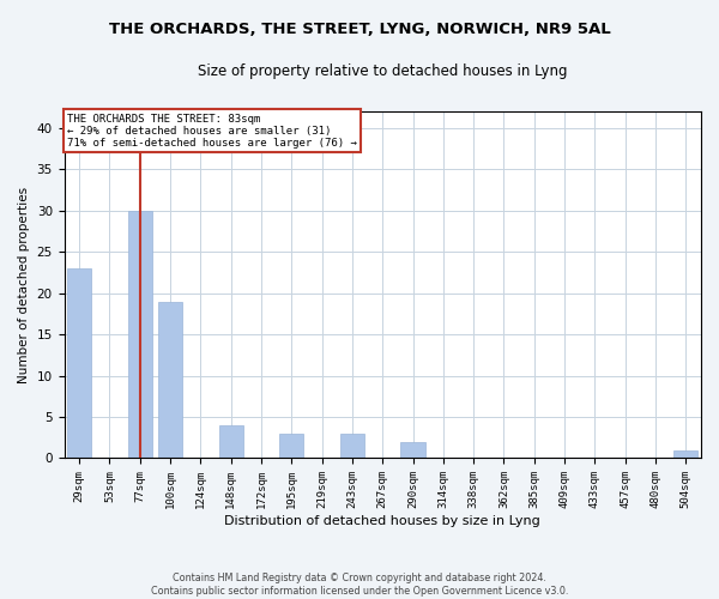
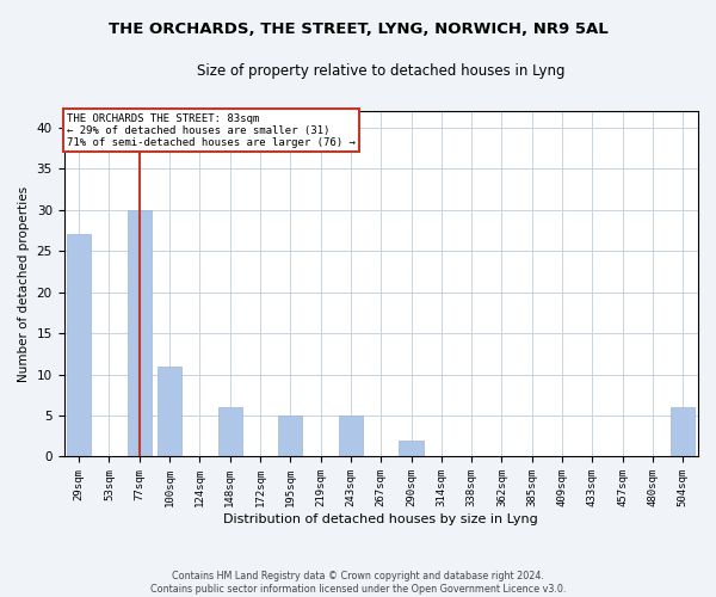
29sqm: 23 -> 27
100sqm: 19 -> 11
148sqm: 4 -> 6
195sqm: 3 -> 5
243sqm: 3 -> 5
504sqm: 1 -> 6
